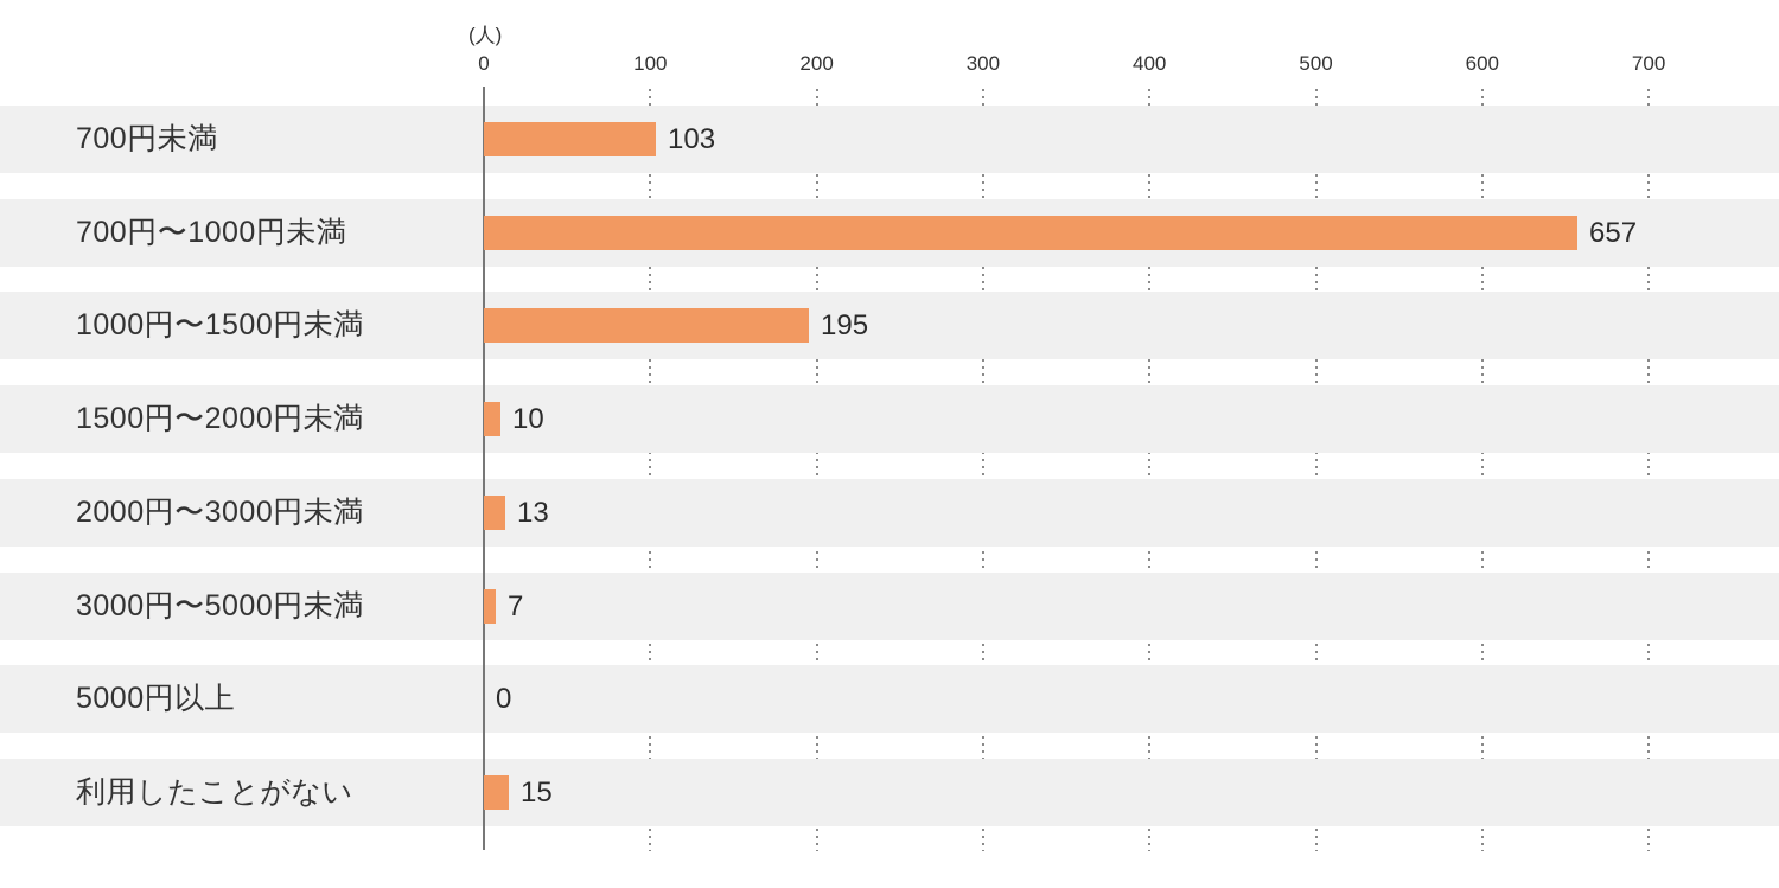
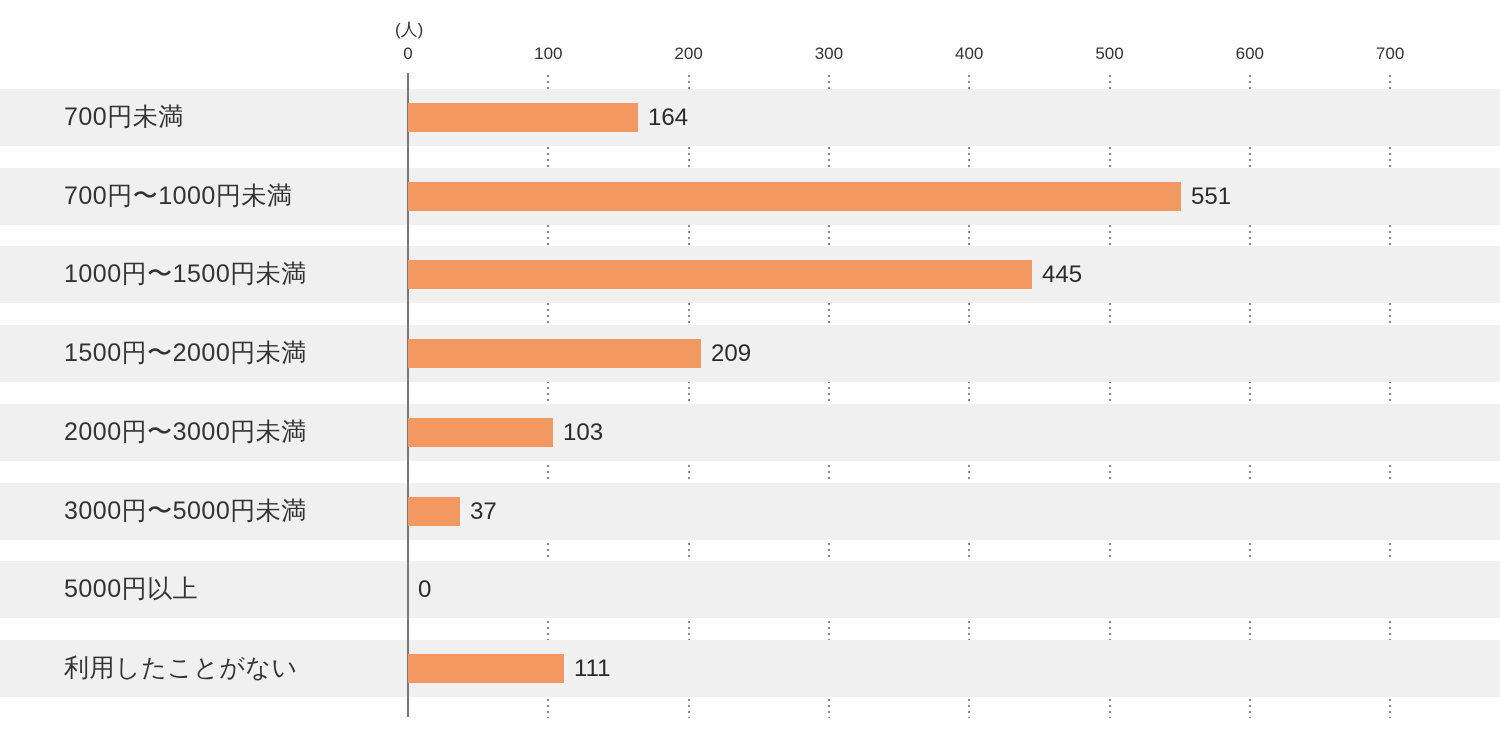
700円未満: 103 -> 164
700円〜1000円未満: 657 -> 551
1000円〜1500円未満: 195 -> 445
1500円〜2000円未満: 10 -> 209
2000円〜3000円未満: 13 -> 103
3000円〜5000円未満: 7 -> 37
利用したことがない: 15 -> 111
